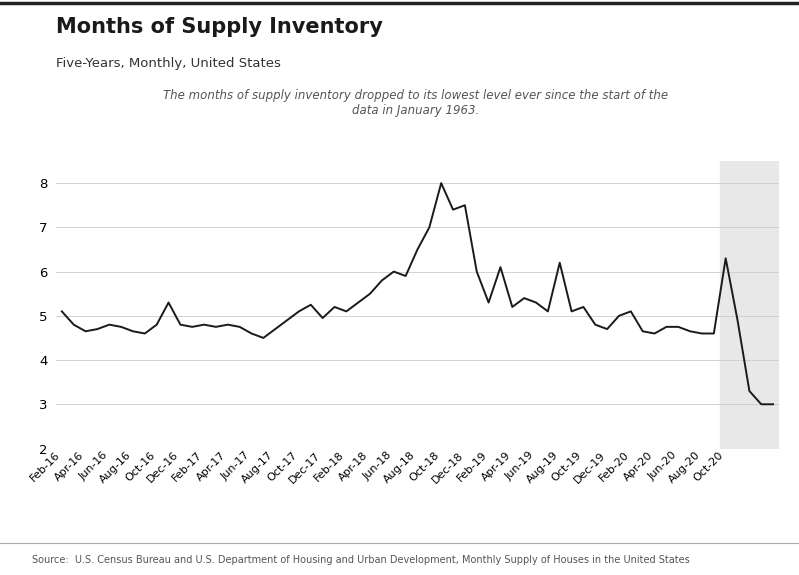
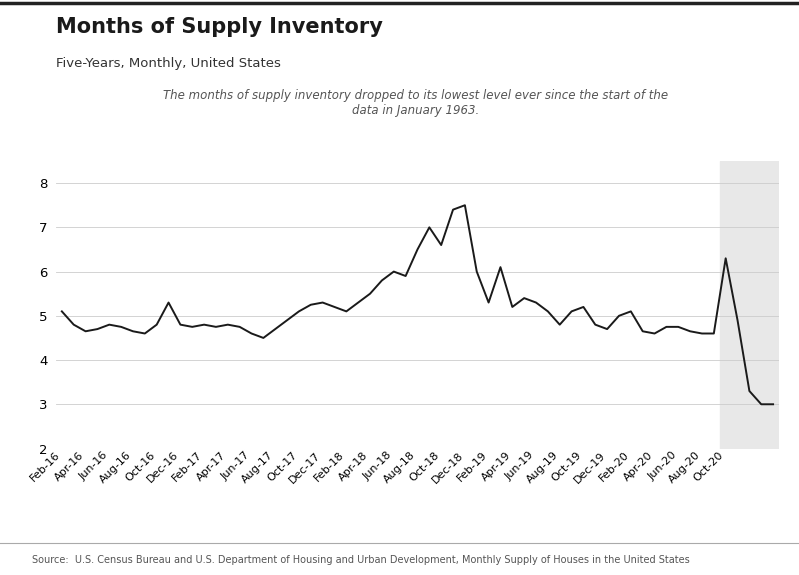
Dec-17: 4.95 -> 5.30
Oct-18: 8.00 -> 6.60
Aug-19: 6.20 -> 4.80
